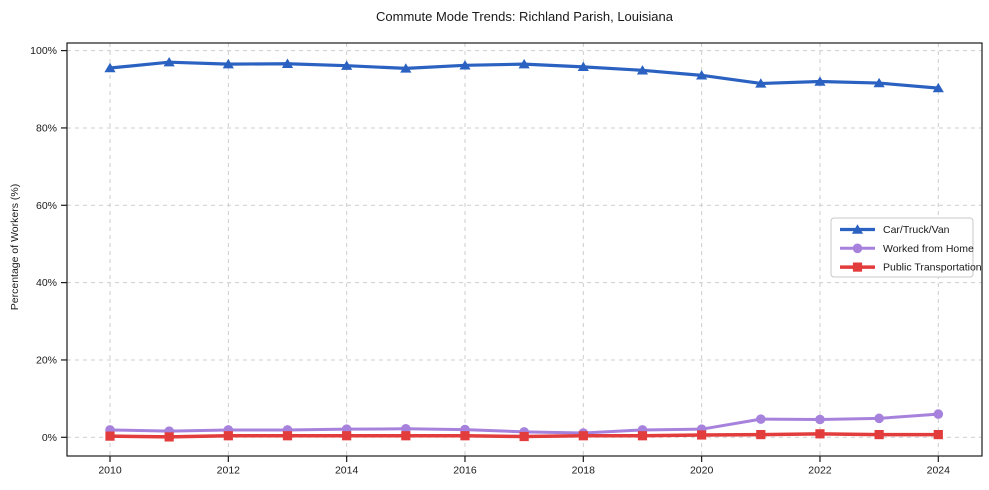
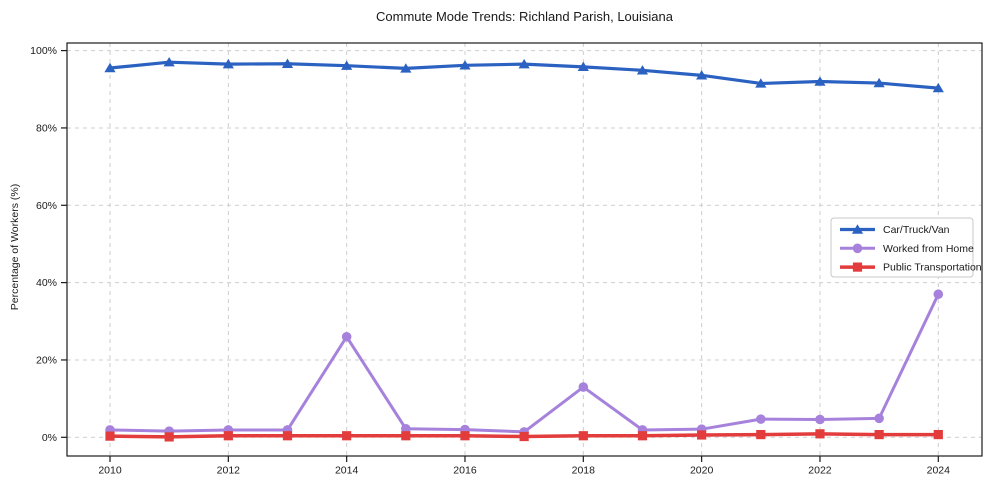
Worked from Home/2014: 2% -> 26%
Worked from Home/2018: 1% -> 13%
Worked from Home/2024: 6% -> 37%
